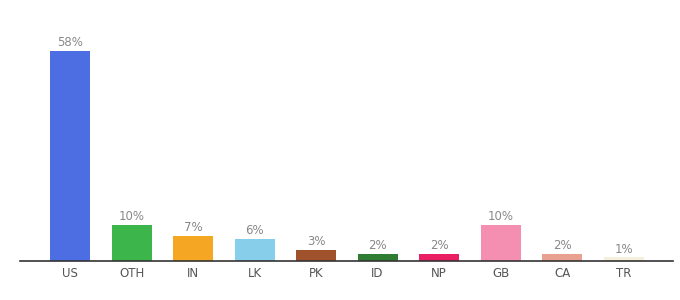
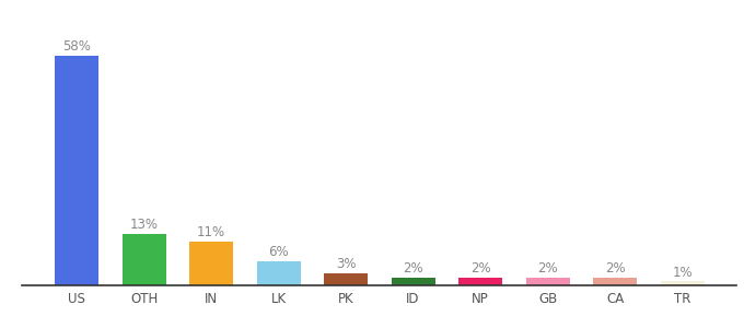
OTH: 10% -> 13%
IN: 7% -> 11%
GB: 10% -> 2%
